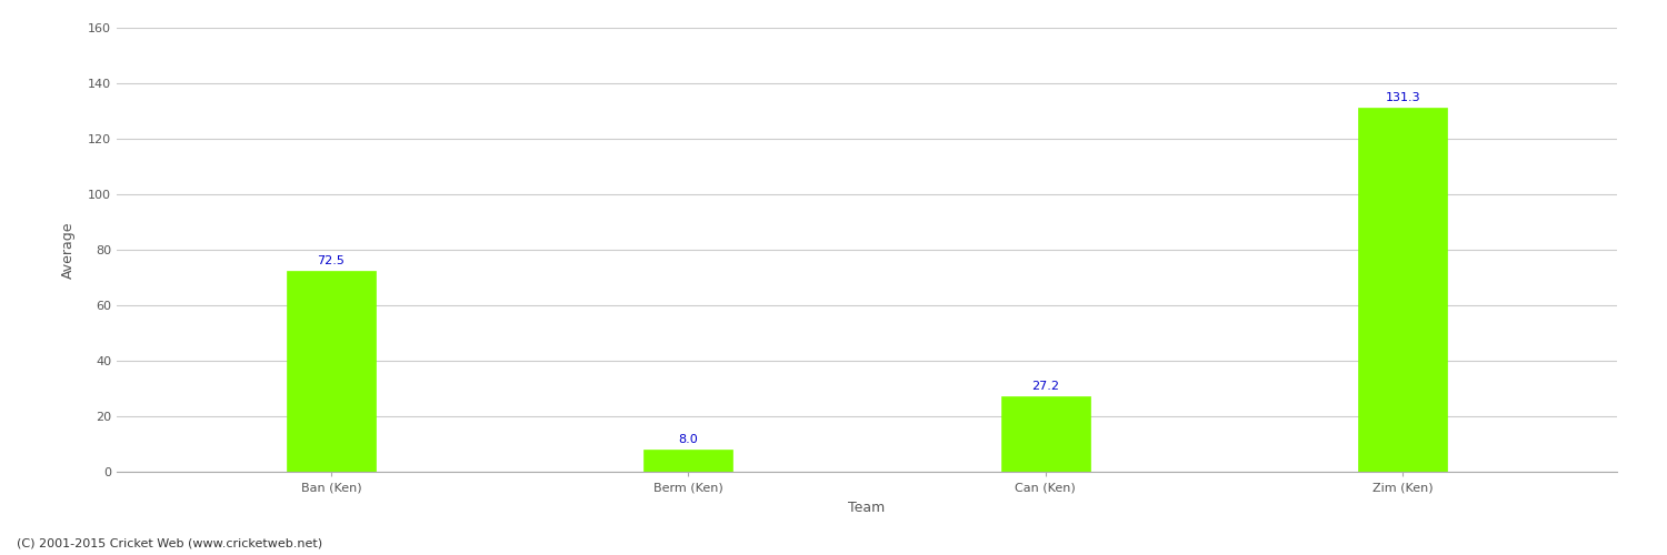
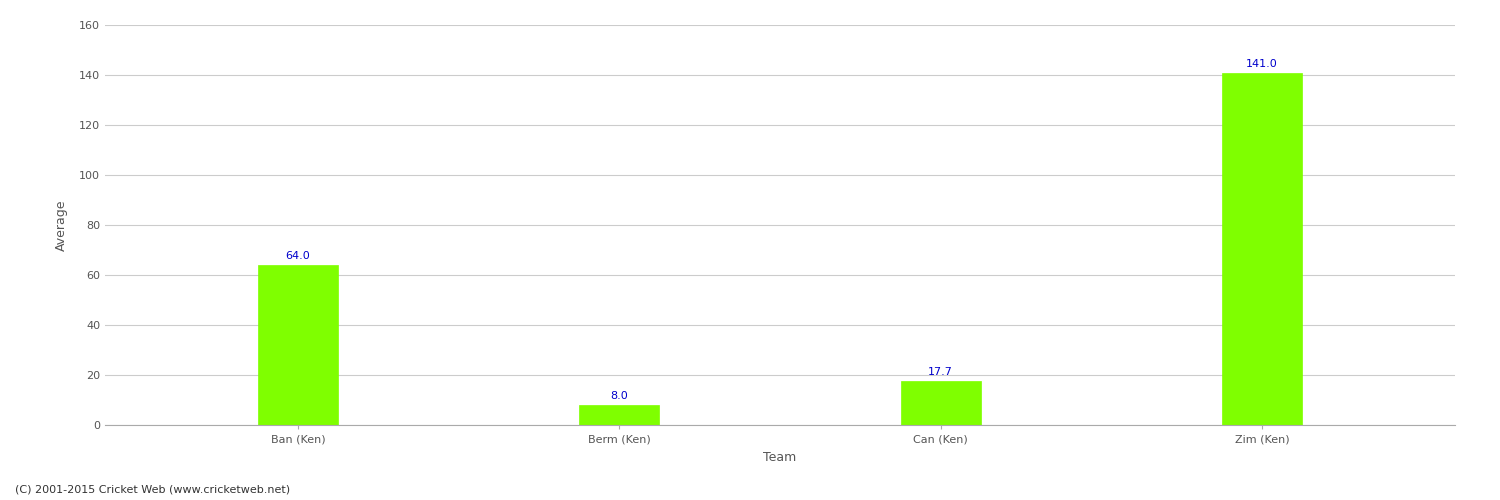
Ban (Ken): 72.5 -> 64.0
Can (Ken): 27.2 -> 17.7
Zim (Ken): 131.3 -> 141.0
